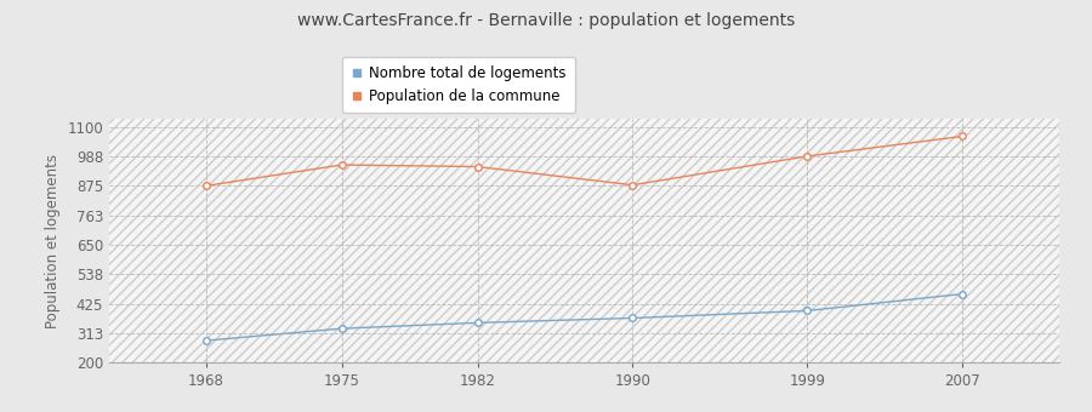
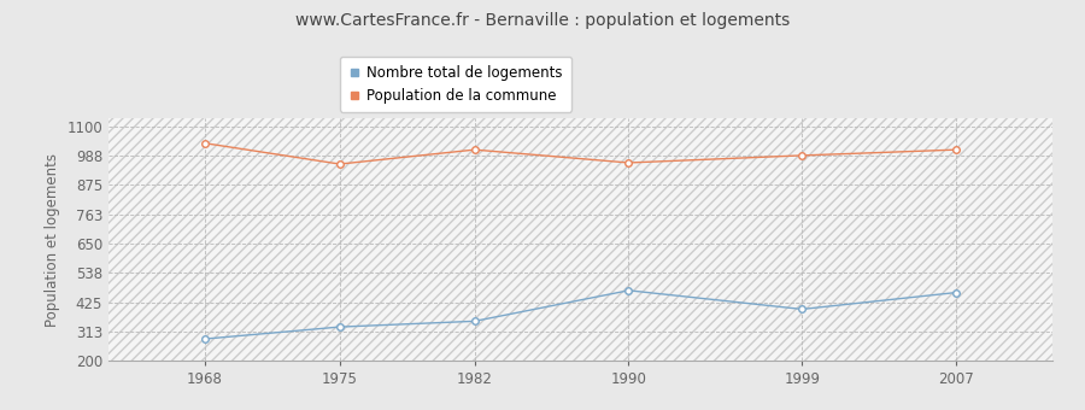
Population de la commune/1968: 875 -> 1035
Population de la commune/1982: 948 -> 1010
Nombre total de logements/1990: 370 -> 470
Population de la commune/1990: 878 -> 960
Population de la commune/2007: 1064 -> 1010
